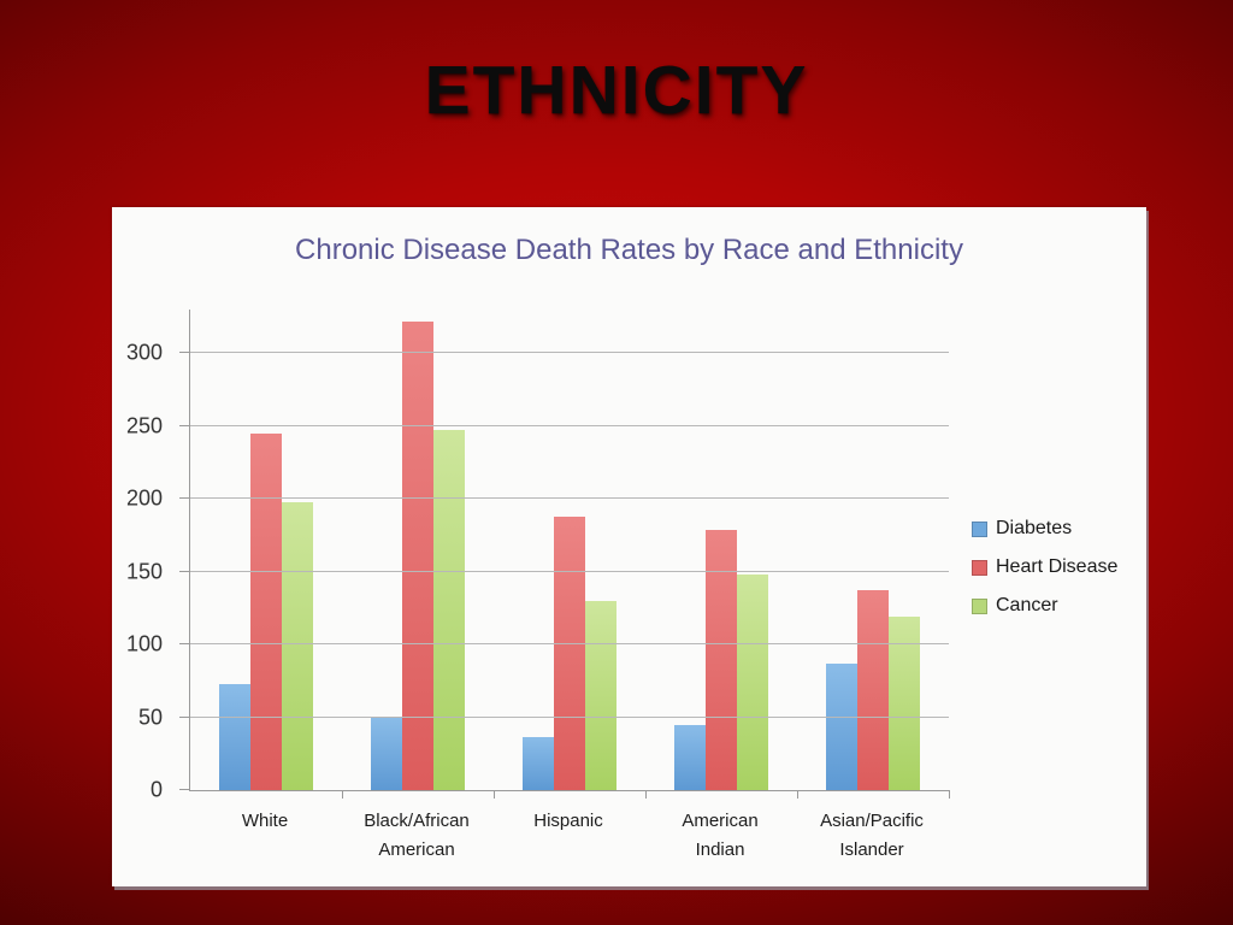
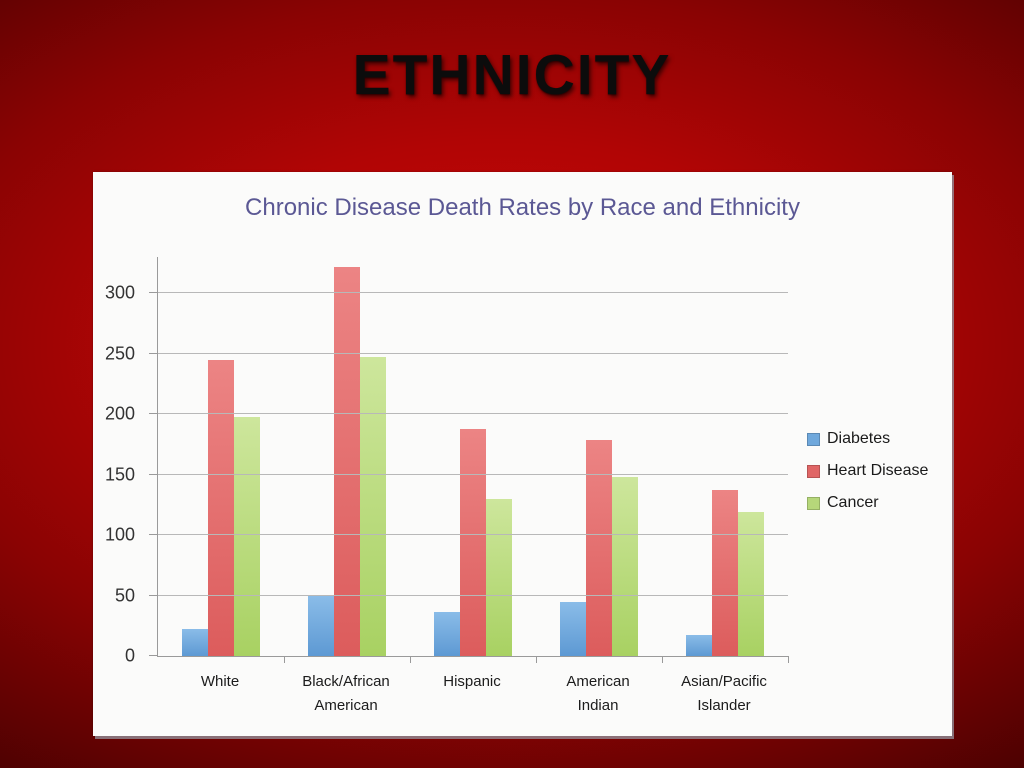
Diabetes/White: 73 -> 22
Diabetes/Asian/Pacific Islander: 87 -> 17
